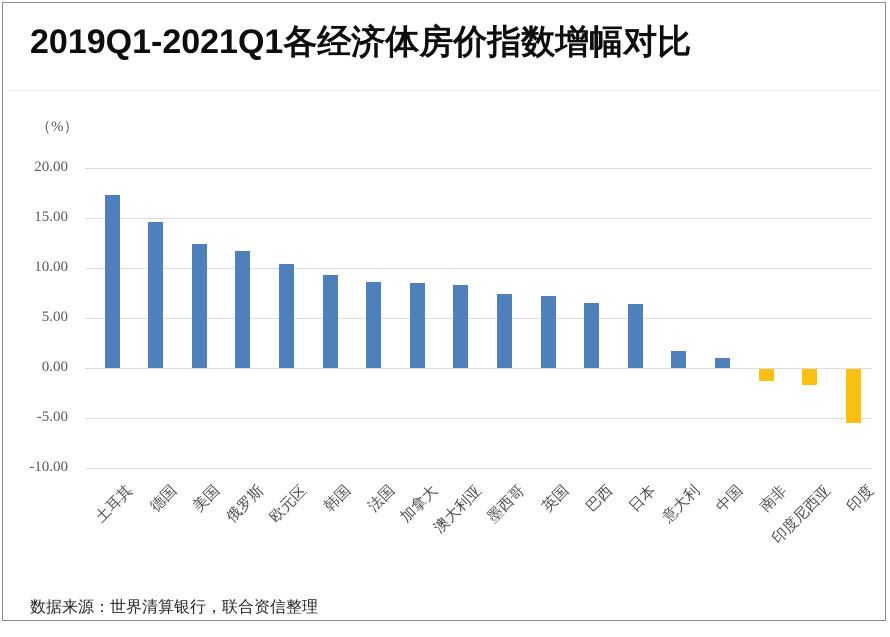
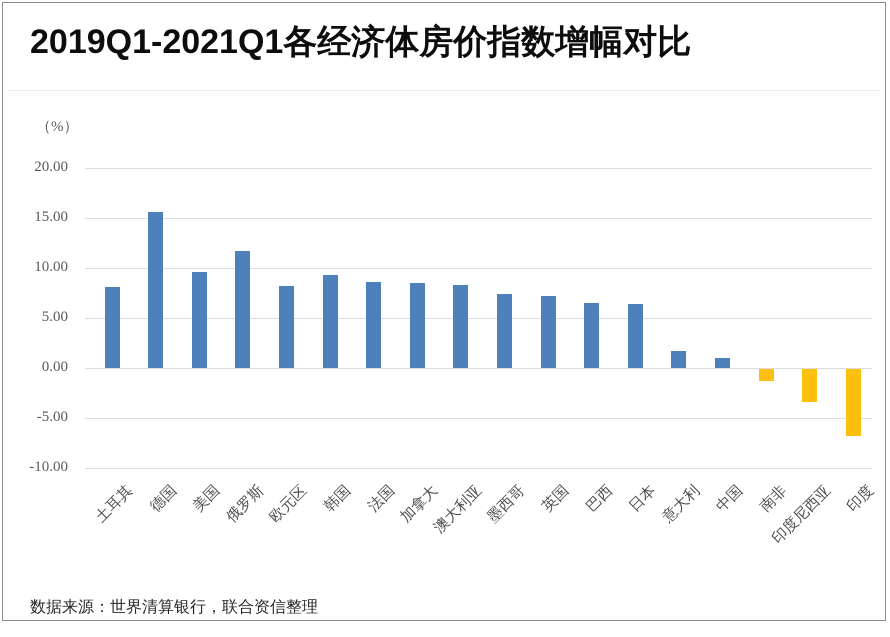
土耳其: 17.3 -> 8.1
德国: 14.6 -> 15.6
美国: 12.4 -> 9.6
欧元区: 10.4 -> 8.2
印度尼西亚: -1.6 -> -3.3
印度: -5.4 -> -6.7
